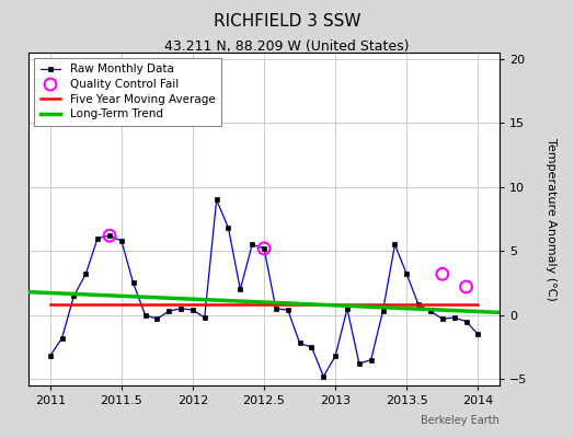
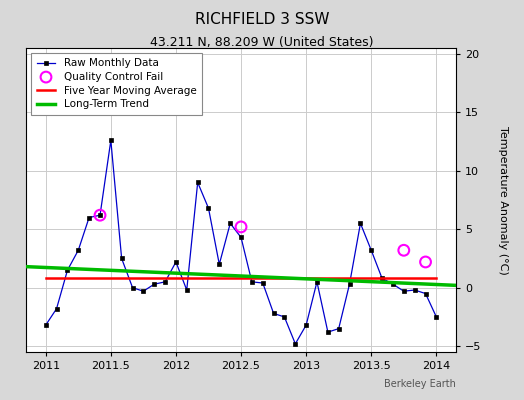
Raw Monthly Data/2011.5: 5.8 -> 12.6
Raw Monthly Data/2012: 0.4 -> 2.2
Raw Monthly Data/2012.5: 5.2 -> 4.3
Raw Monthly Data/2014: -1.5 -> -2.5
